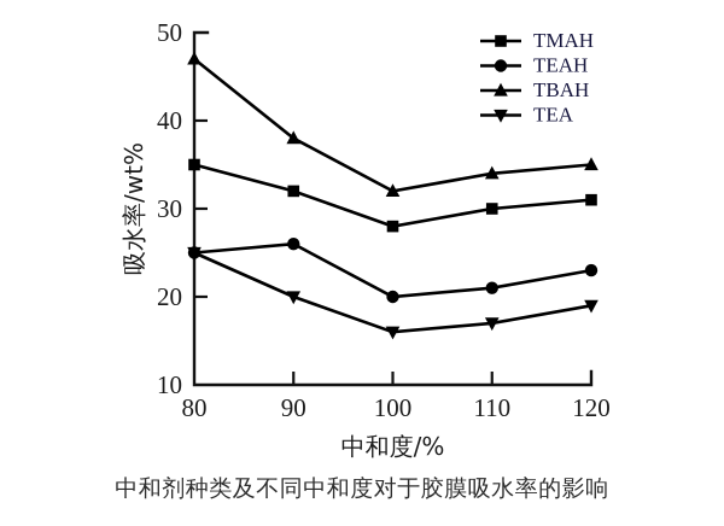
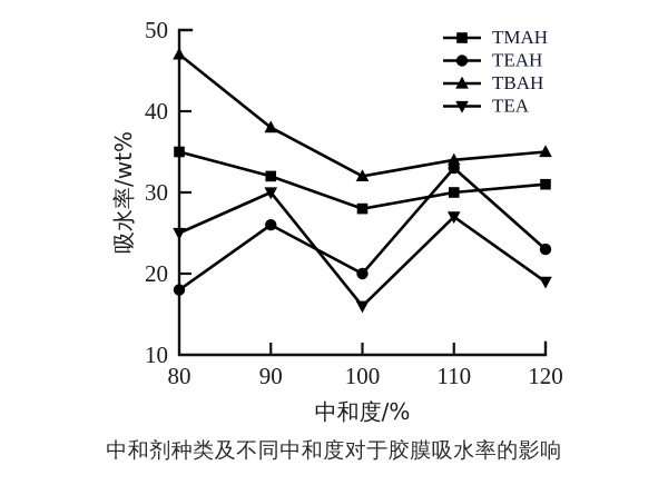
TEAH/80: 25 -> 18
TEA/90: 20 -> 30
TEAH/110: 21 -> 33
TEA/110: 17 -> 27
